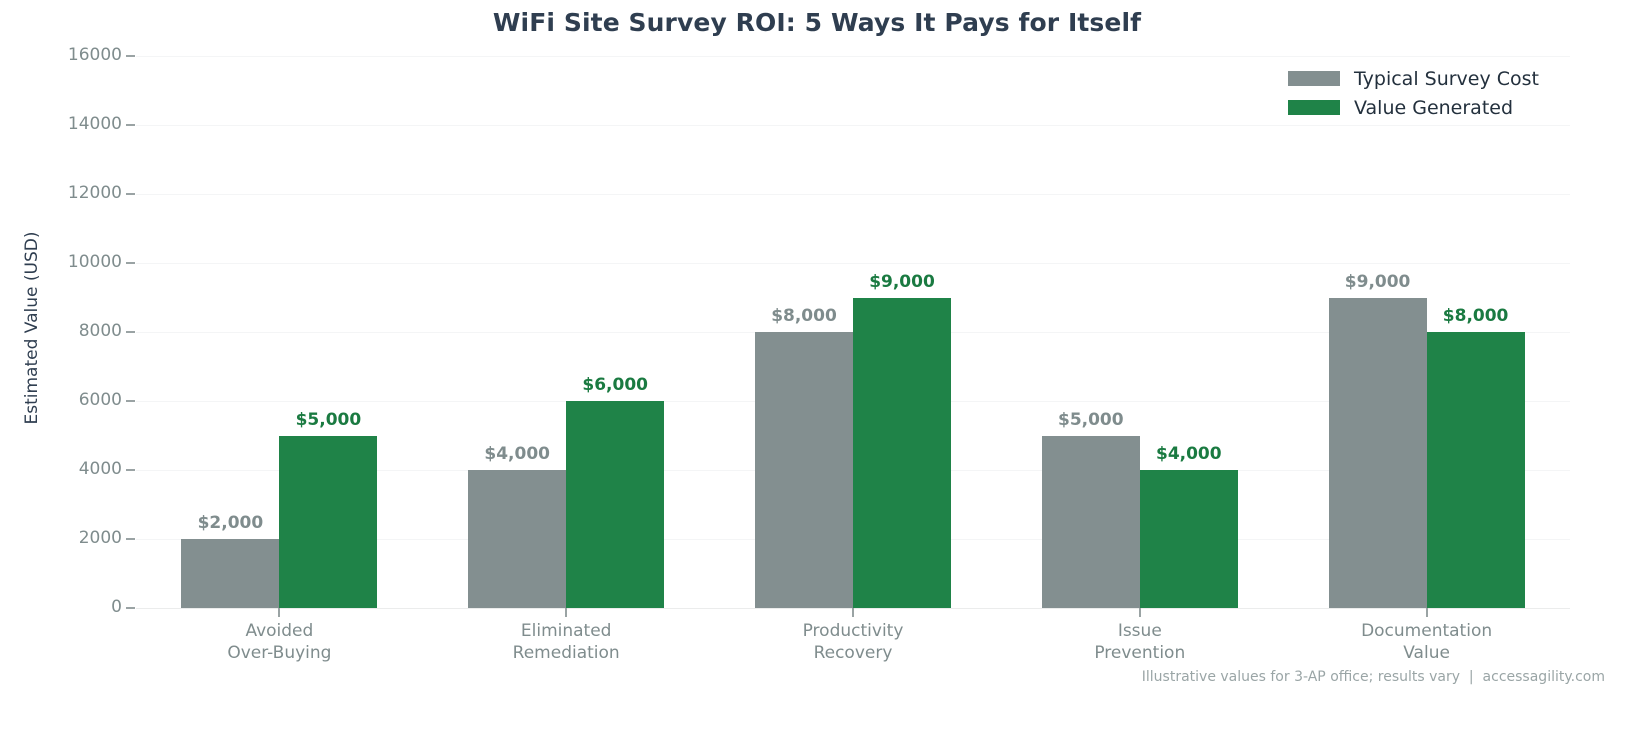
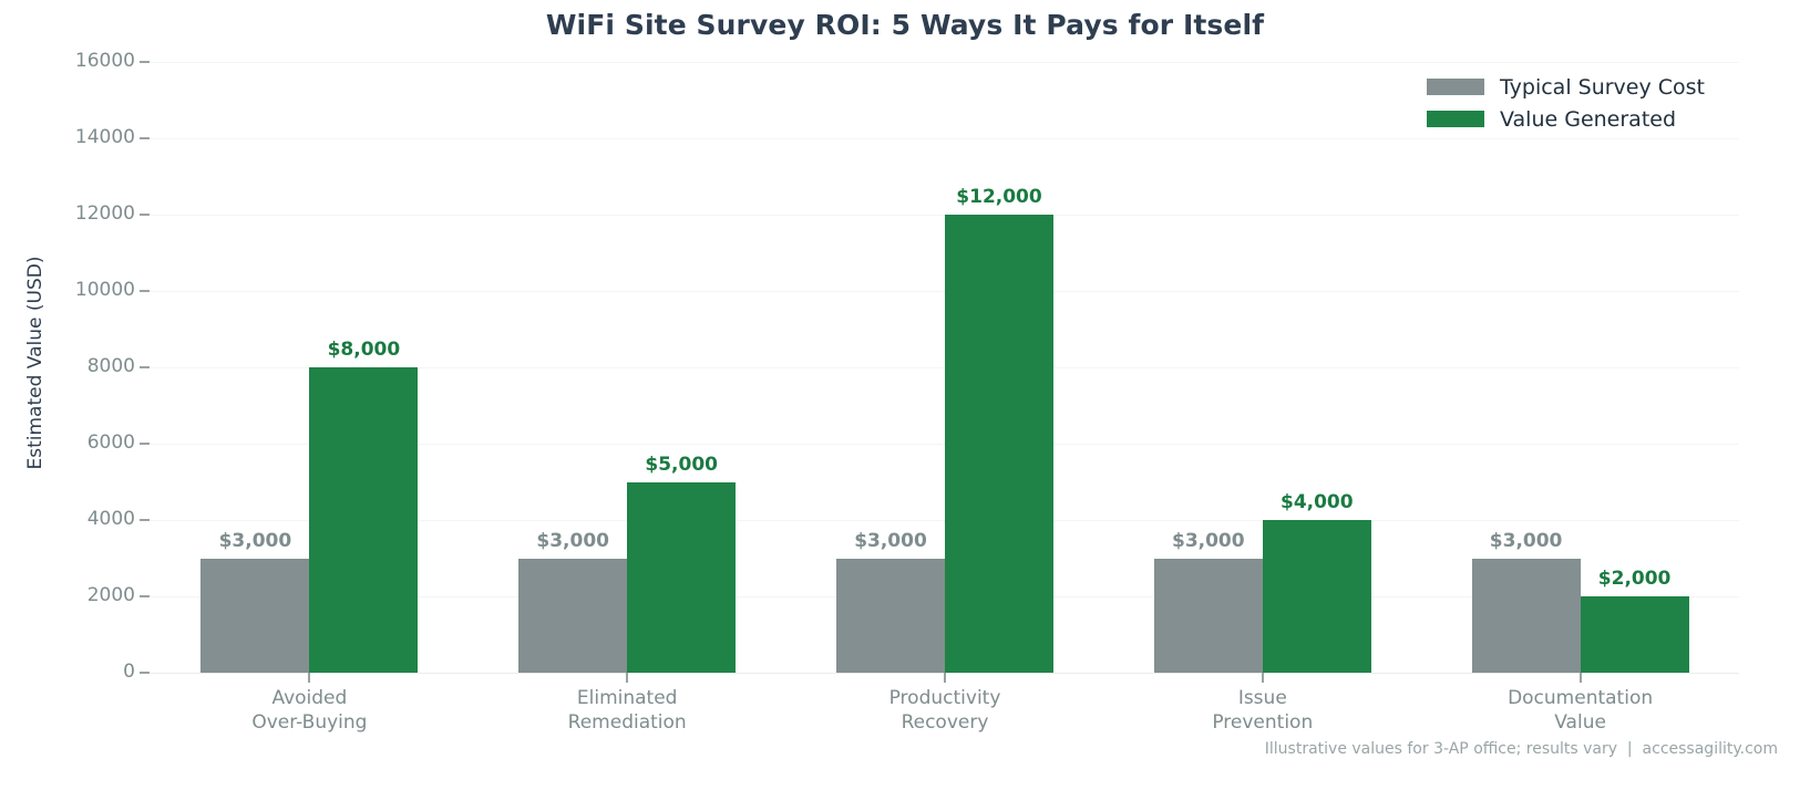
Typical Survey Cost/Avoided Over-Buying: $2,000 -> $3,000
Value Generated/Avoided Over-Buying: $5,000 -> $8,000
Typical Survey Cost/Eliminated Remediation: $4,000 -> $3,000
Value Generated/Eliminated Remediation: $6,000 -> $5,000
Typical Survey Cost/Productivity Recovery: $8,000 -> $3,000
Value Generated/Productivity Recovery: $9,000 -> $12,000
Typical Survey Cost/Issue Prevention: $5,000 -> $3,000
Typical Survey Cost/Documentation Value: $9,000 -> $3,000
Value Generated/Documentation Value: $8,000 -> $2,000
